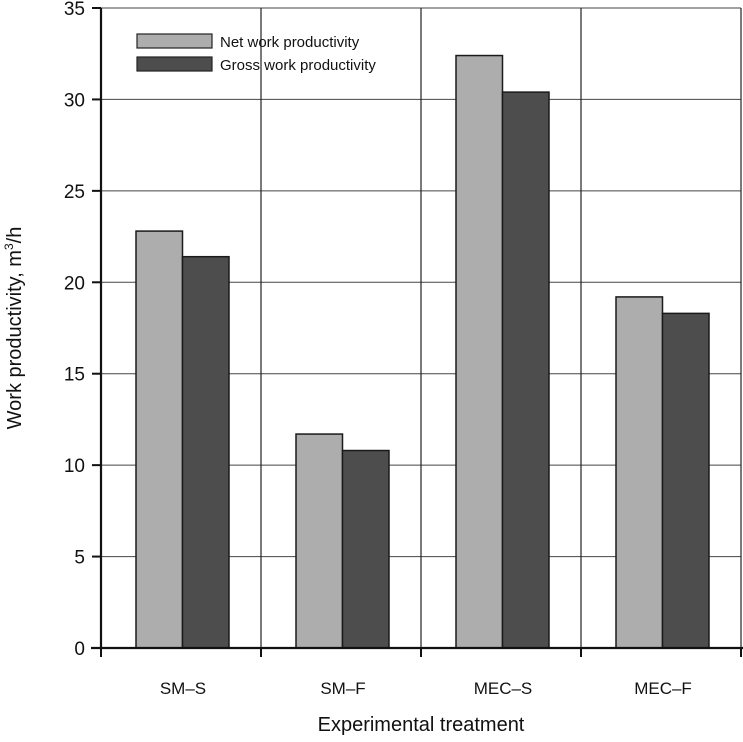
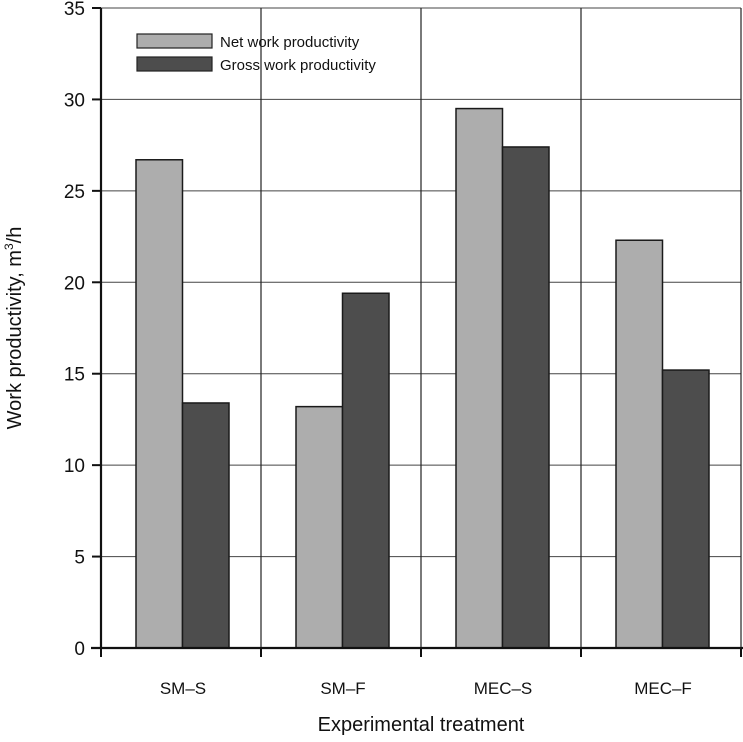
Net work productivity/SM–S: 22.8 -> 26.7
Gross work productivity/SM–S: 21.4 -> 13.4
Net work productivity/SM–F: 11.7 -> 13.2
Gross work productivity/SM–F: 10.8 -> 19.4
Net work productivity/MEC–S: 32.4 -> 29.5
Gross work productivity/MEC–S: 30.4 -> 27.4
Net work productivity/MEC–F: 19.2 -> 22.3
Gross work productivity/MEC–F: 18.3 -> 15.2
